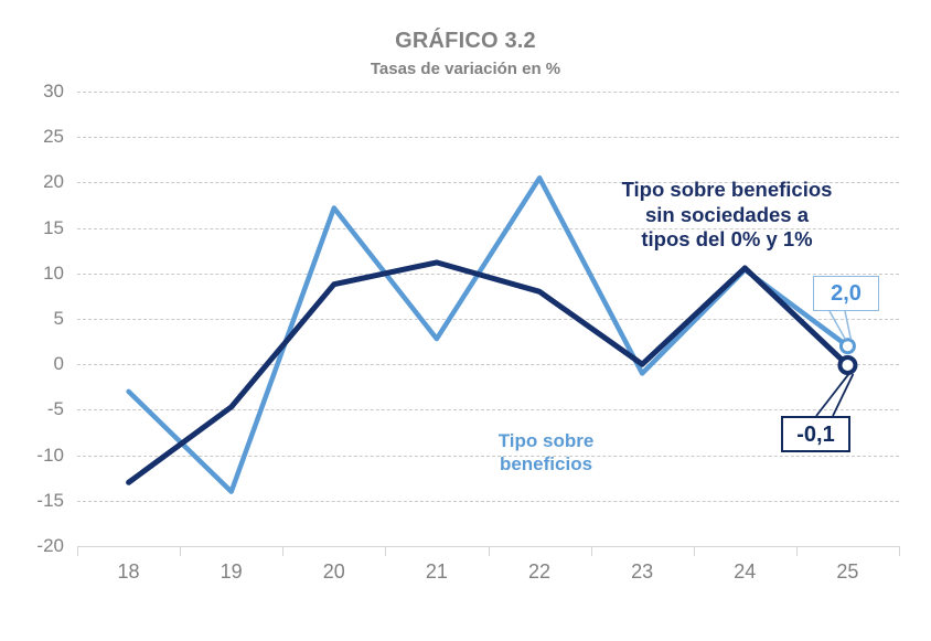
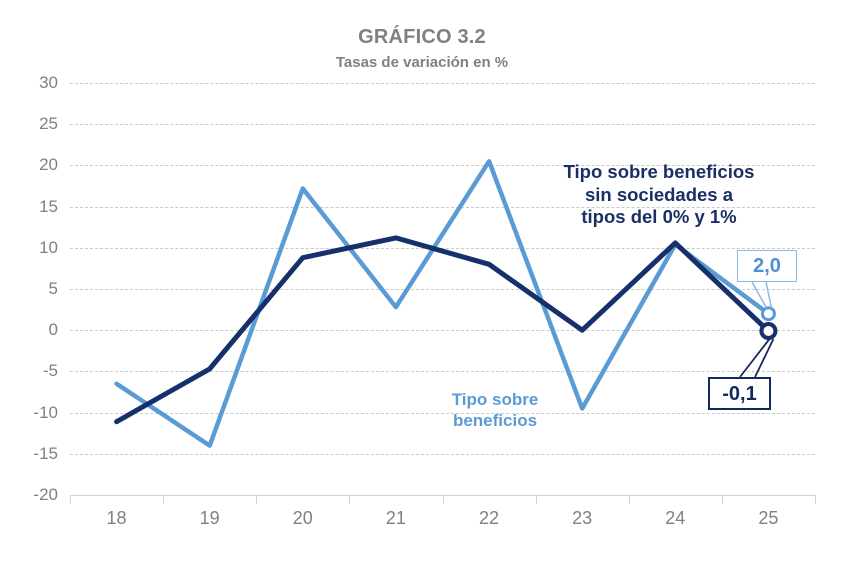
Tipo sobre beneficios/18: -3 -> -6
Tipo sobre beneficios sin sociedades a tipos del 0% y 1%/18: -13 -> -11
Tipo sobre beneficios/23: -1 -> -10
